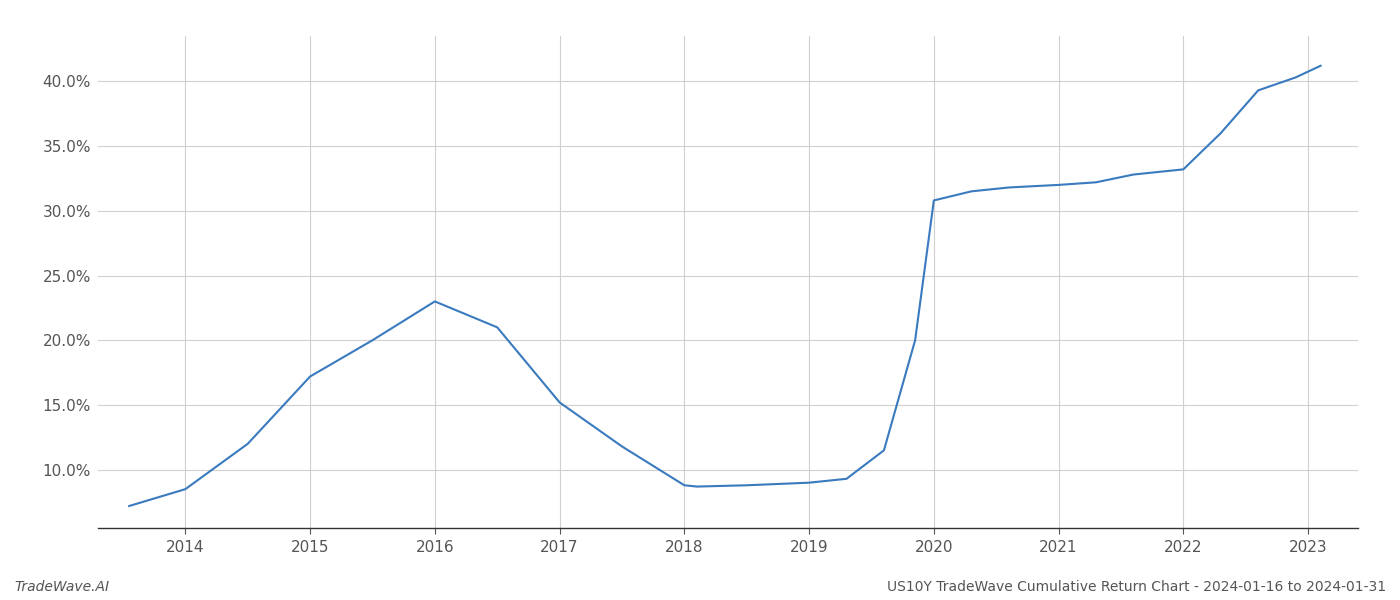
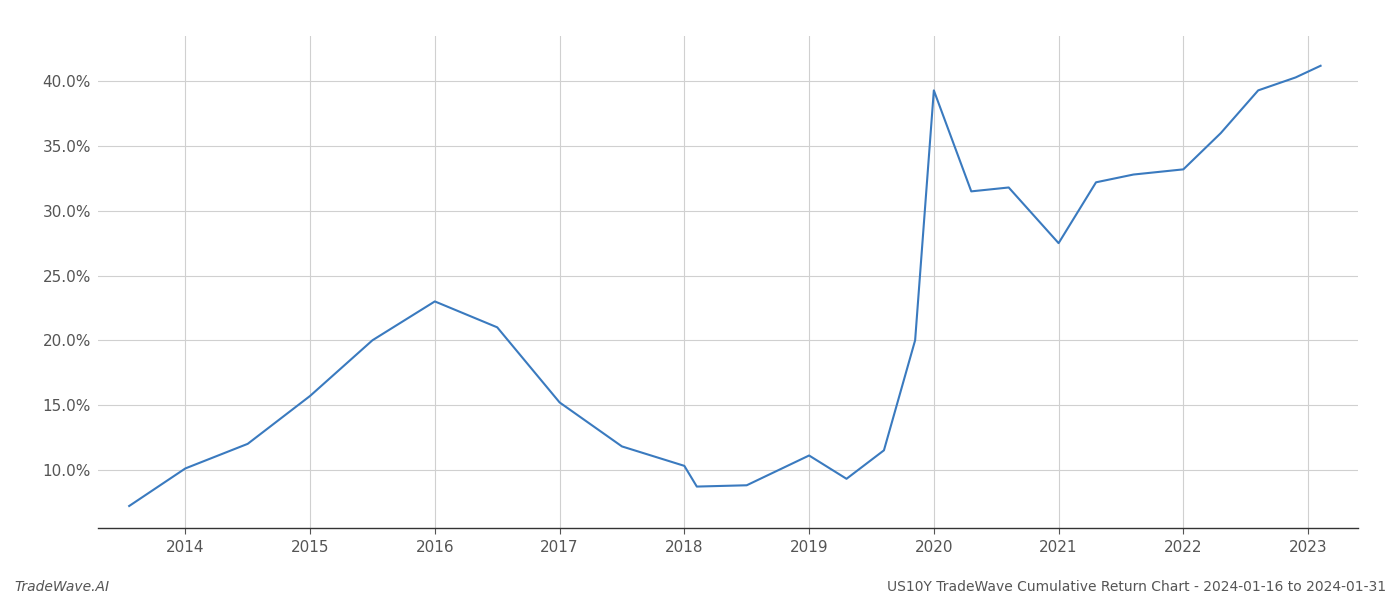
2014: 8.5% -> 10.1%
2015: 17.2% -> 15.7%
2018: 8.8% -> 10.3%
2019: 9.0% -> 11.1%
2020: 30.8% -> 39.3%
2021: 32.0% -> 27.5%
